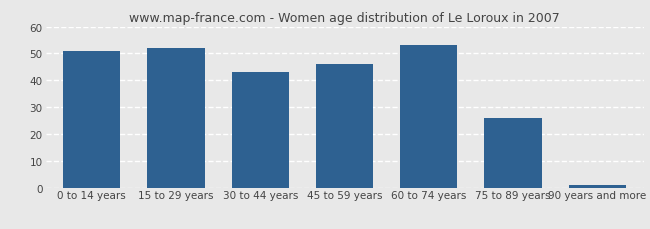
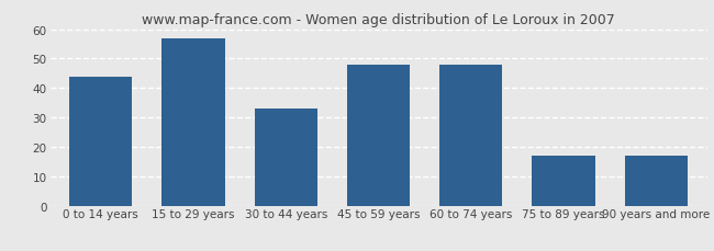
0 to 14 years: 51 -> 44
15 to 29 years: 52 -> 57
30 to 44 years: 43 -> 33
45 to 59 years: 46 -> 48
60 to 74 years: 53 -> 48
75 to 89 years: 26 -> 17
90 years and more: 1 -> 17
